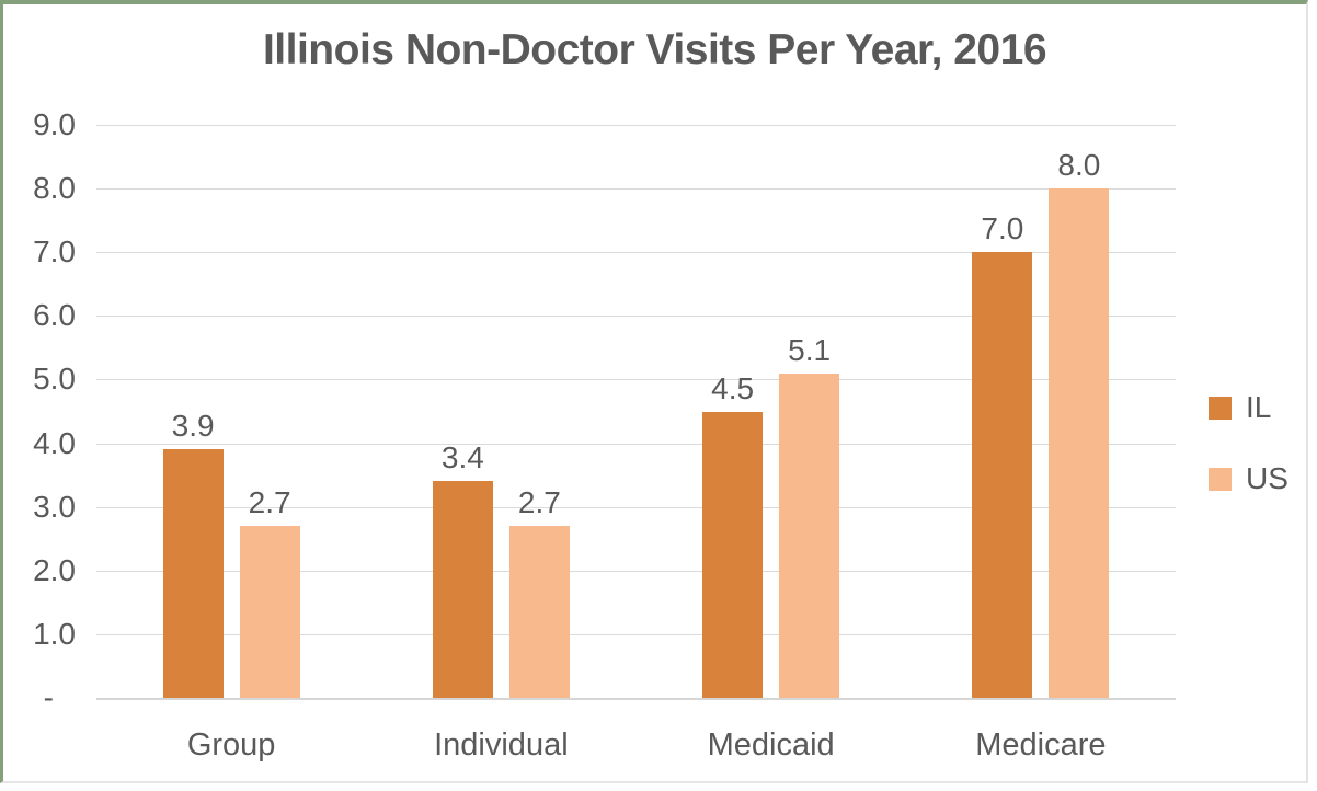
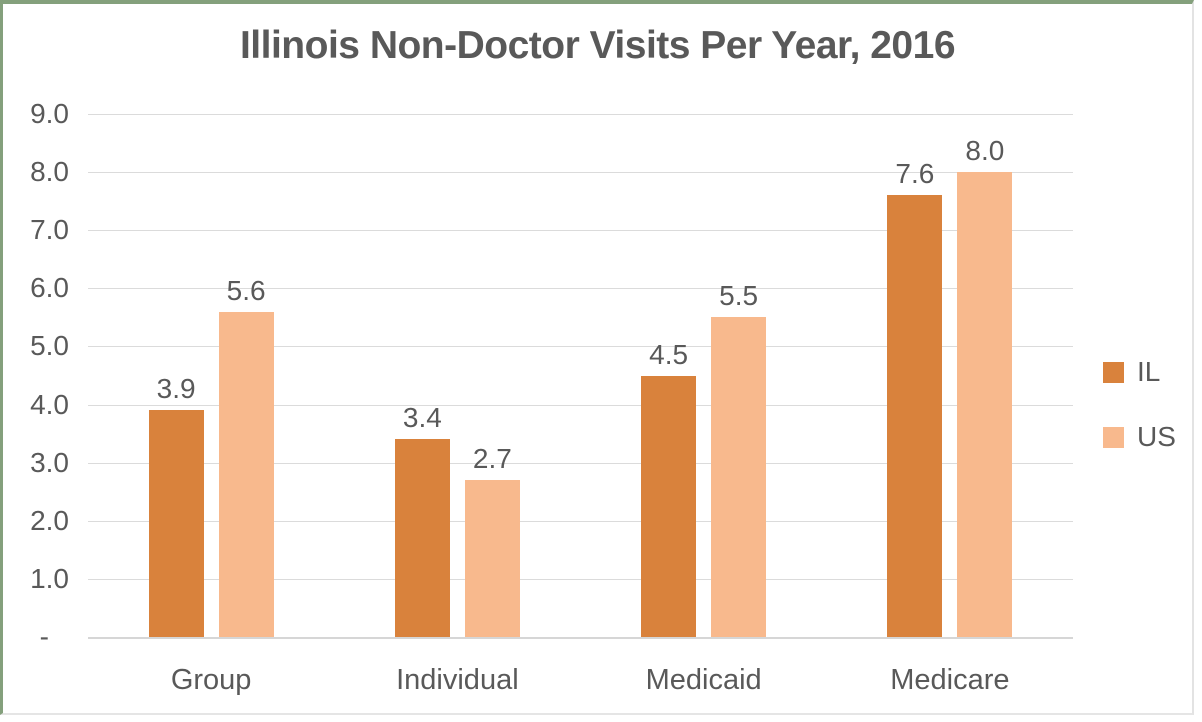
US/Group: 2.7 -> 5.6
US/Medicaid: 5.1 -> 5.5
IL/Medicare: 7.0 -> 7.6
